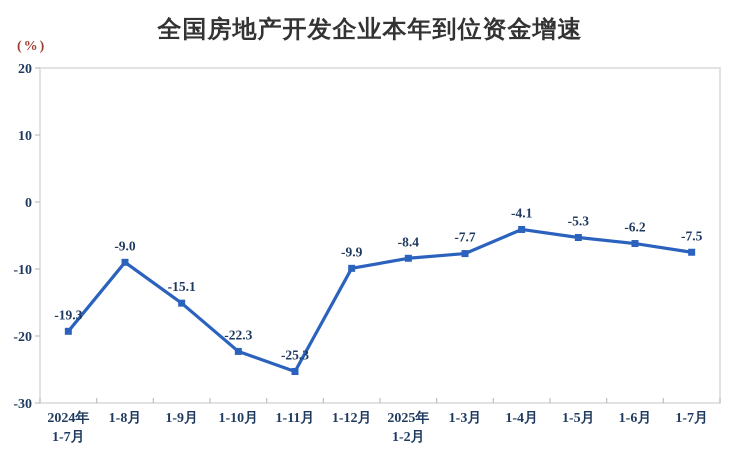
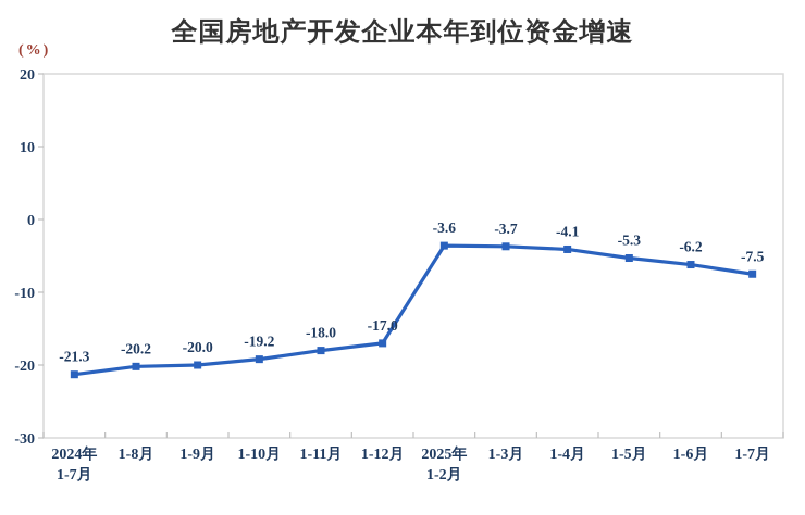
2024年 1-7月: -19.3 -> -21.3
1-8月: -9.0 -> -20.2
1-9月: -15.1 -> -20.0
1-10月: -22.3 -> -19.2
1-11月: -25.3 -> -18.0
1-12月: -9.9 -> -17.0
2025年 1-2月: -8.4 -> -3.6
1-3月: -7.7 -> -3.7
